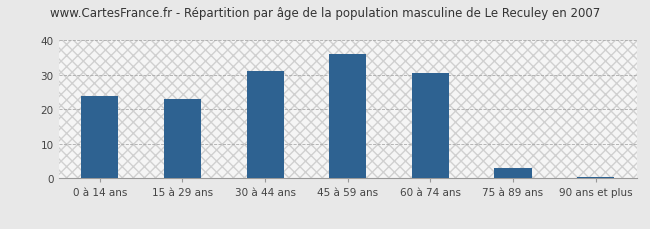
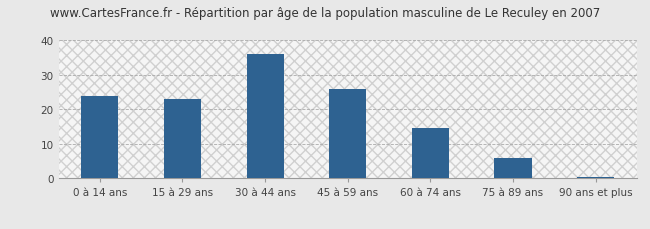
30 à 44 ans: 31.0 -> 36.0
45 à 59 ans: 36.0 -> 26.0
60 à 74 ans: 30.5 -> 14.5
75 à 89 ans: 3.0 -> 6.0
